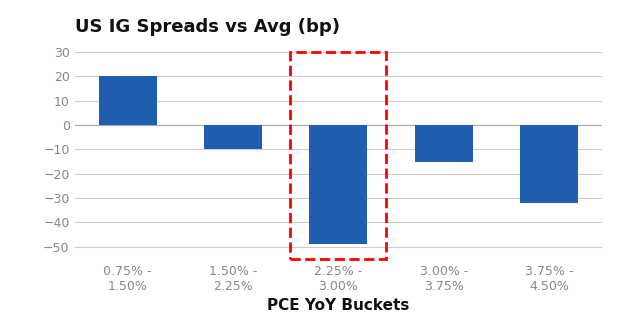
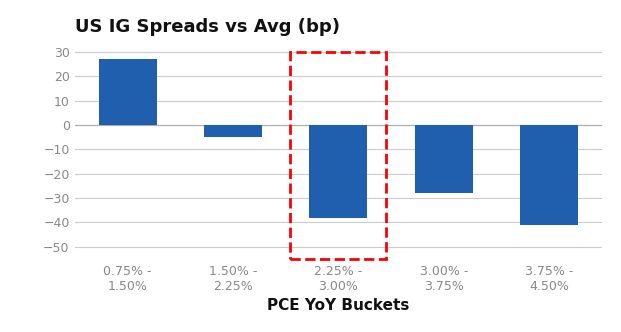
0.75% - 1.50%: 20 -> 27
1.50% - 2.25%: -10 -> -5
2.25% - 3.00%: -49 -> -38
3.00% - 3.75%: -15 -> -28
3.75% - 4.50%: -32 -> -41
